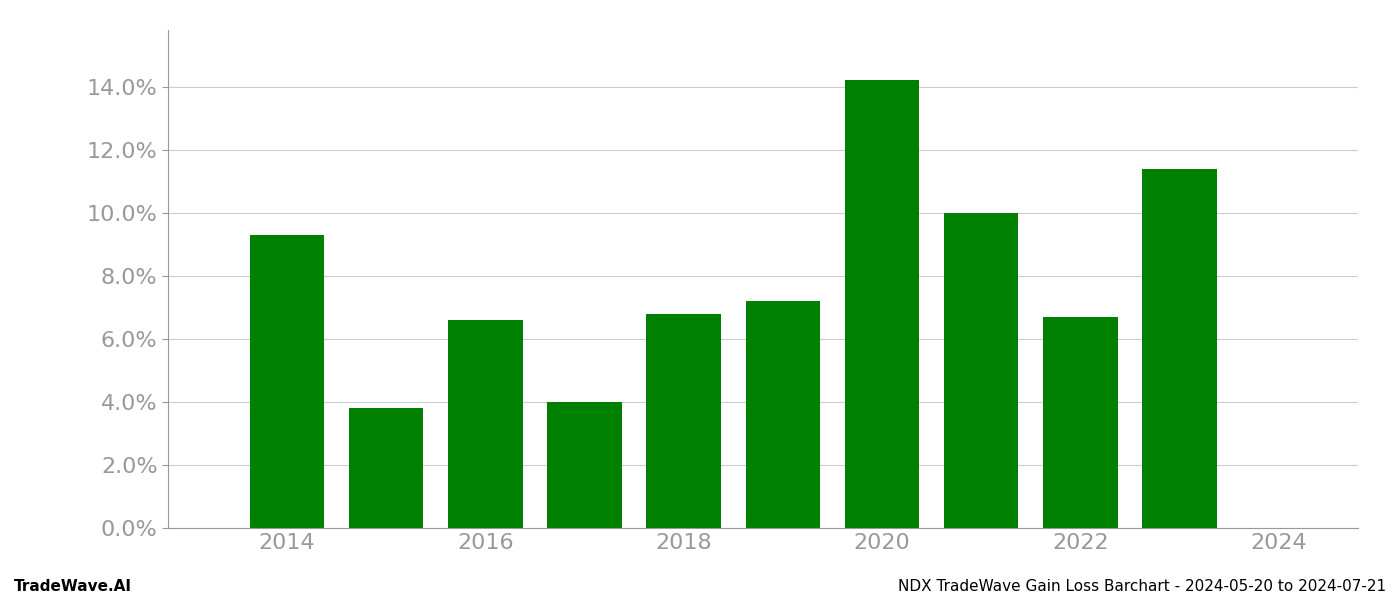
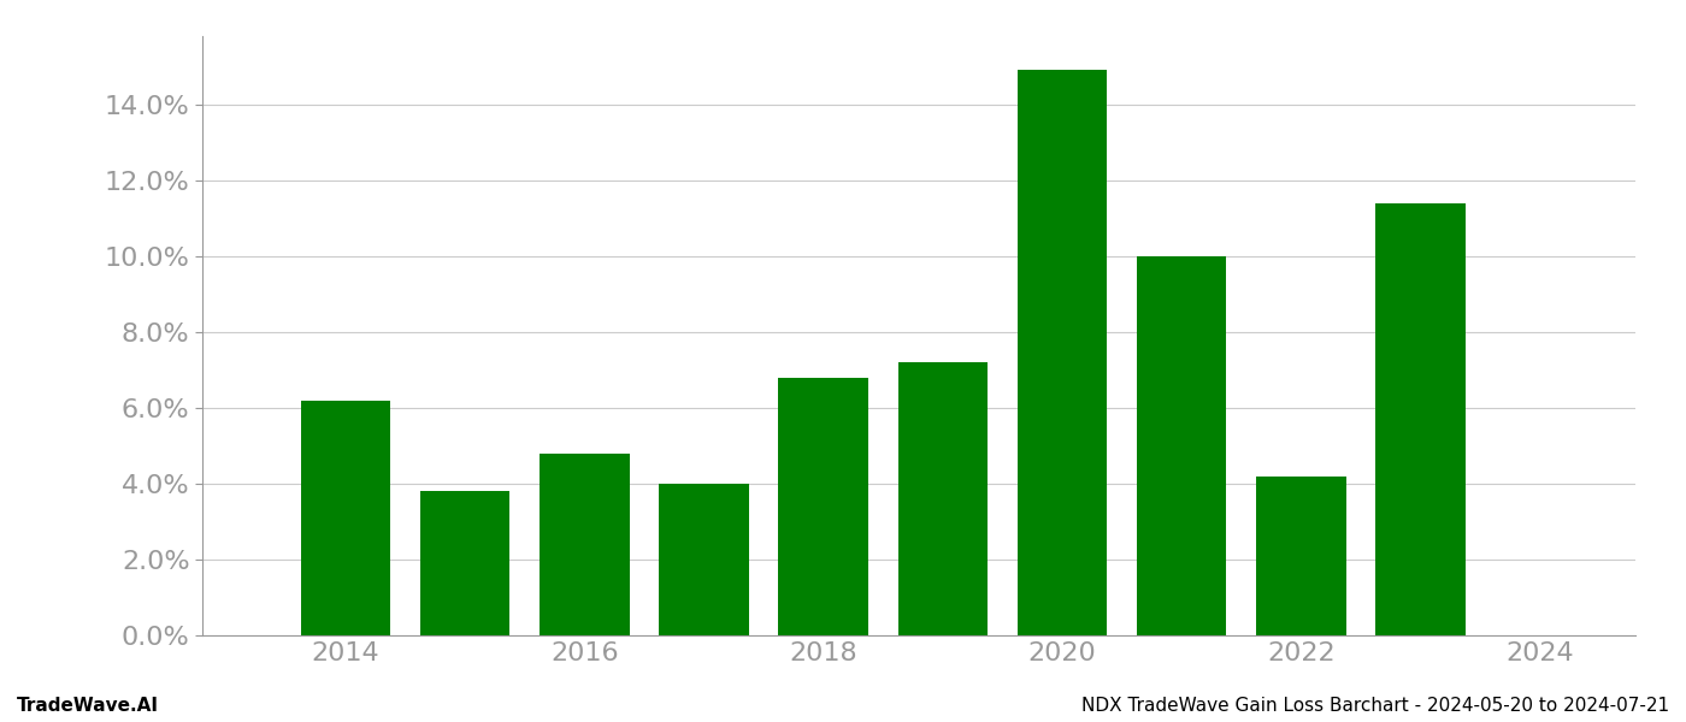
2014: 9.3% -> 6.2%
2016: 6.6% -> 4.8%
2020: 14.2% -> 14.9%
2022: 6.7% -> 4.2%
